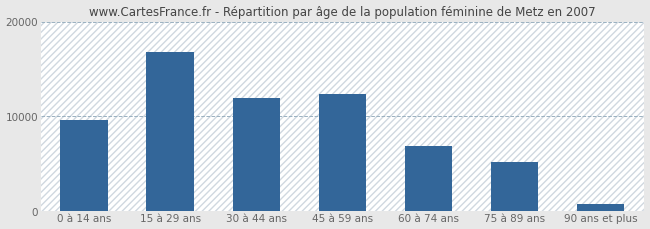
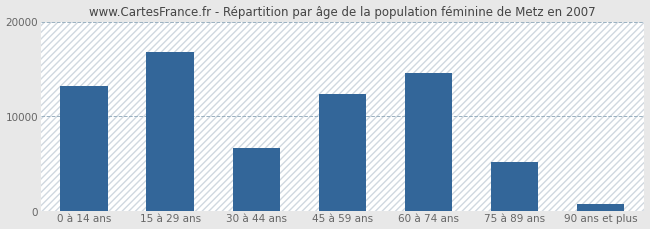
0 à 14 ans: 9600 -> 13200
30 à 44 ans: 11900 -> 6600
60 à 74 ans: 6800 -> 14600
